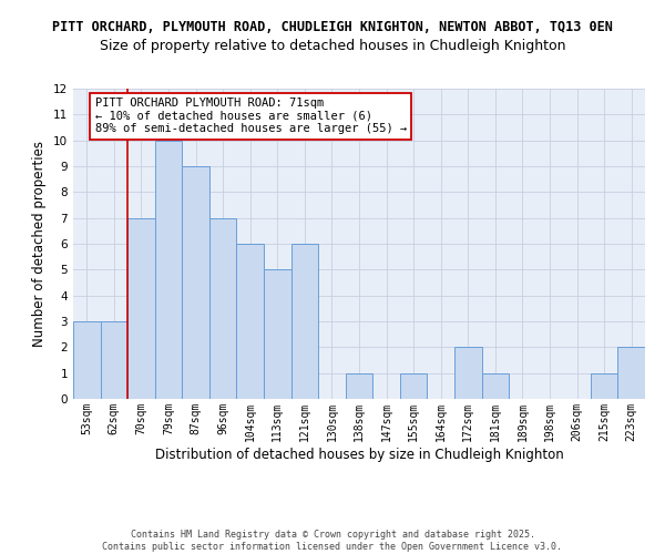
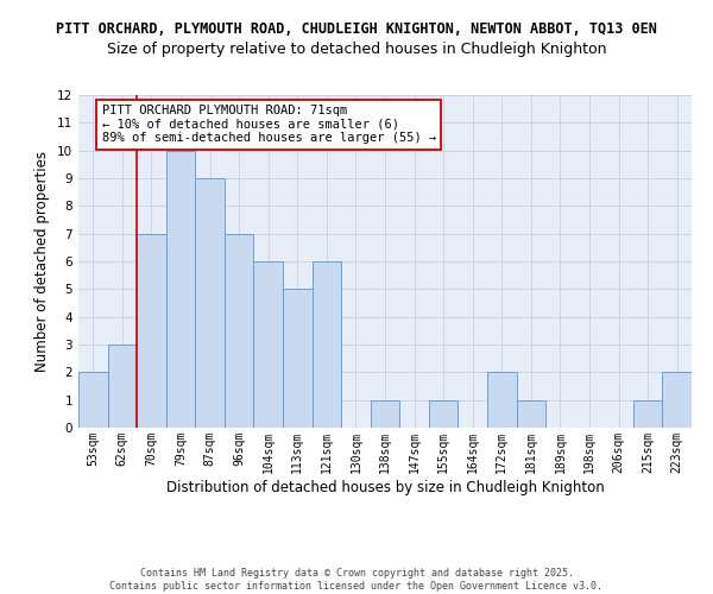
53sqm: 3 -> 2
